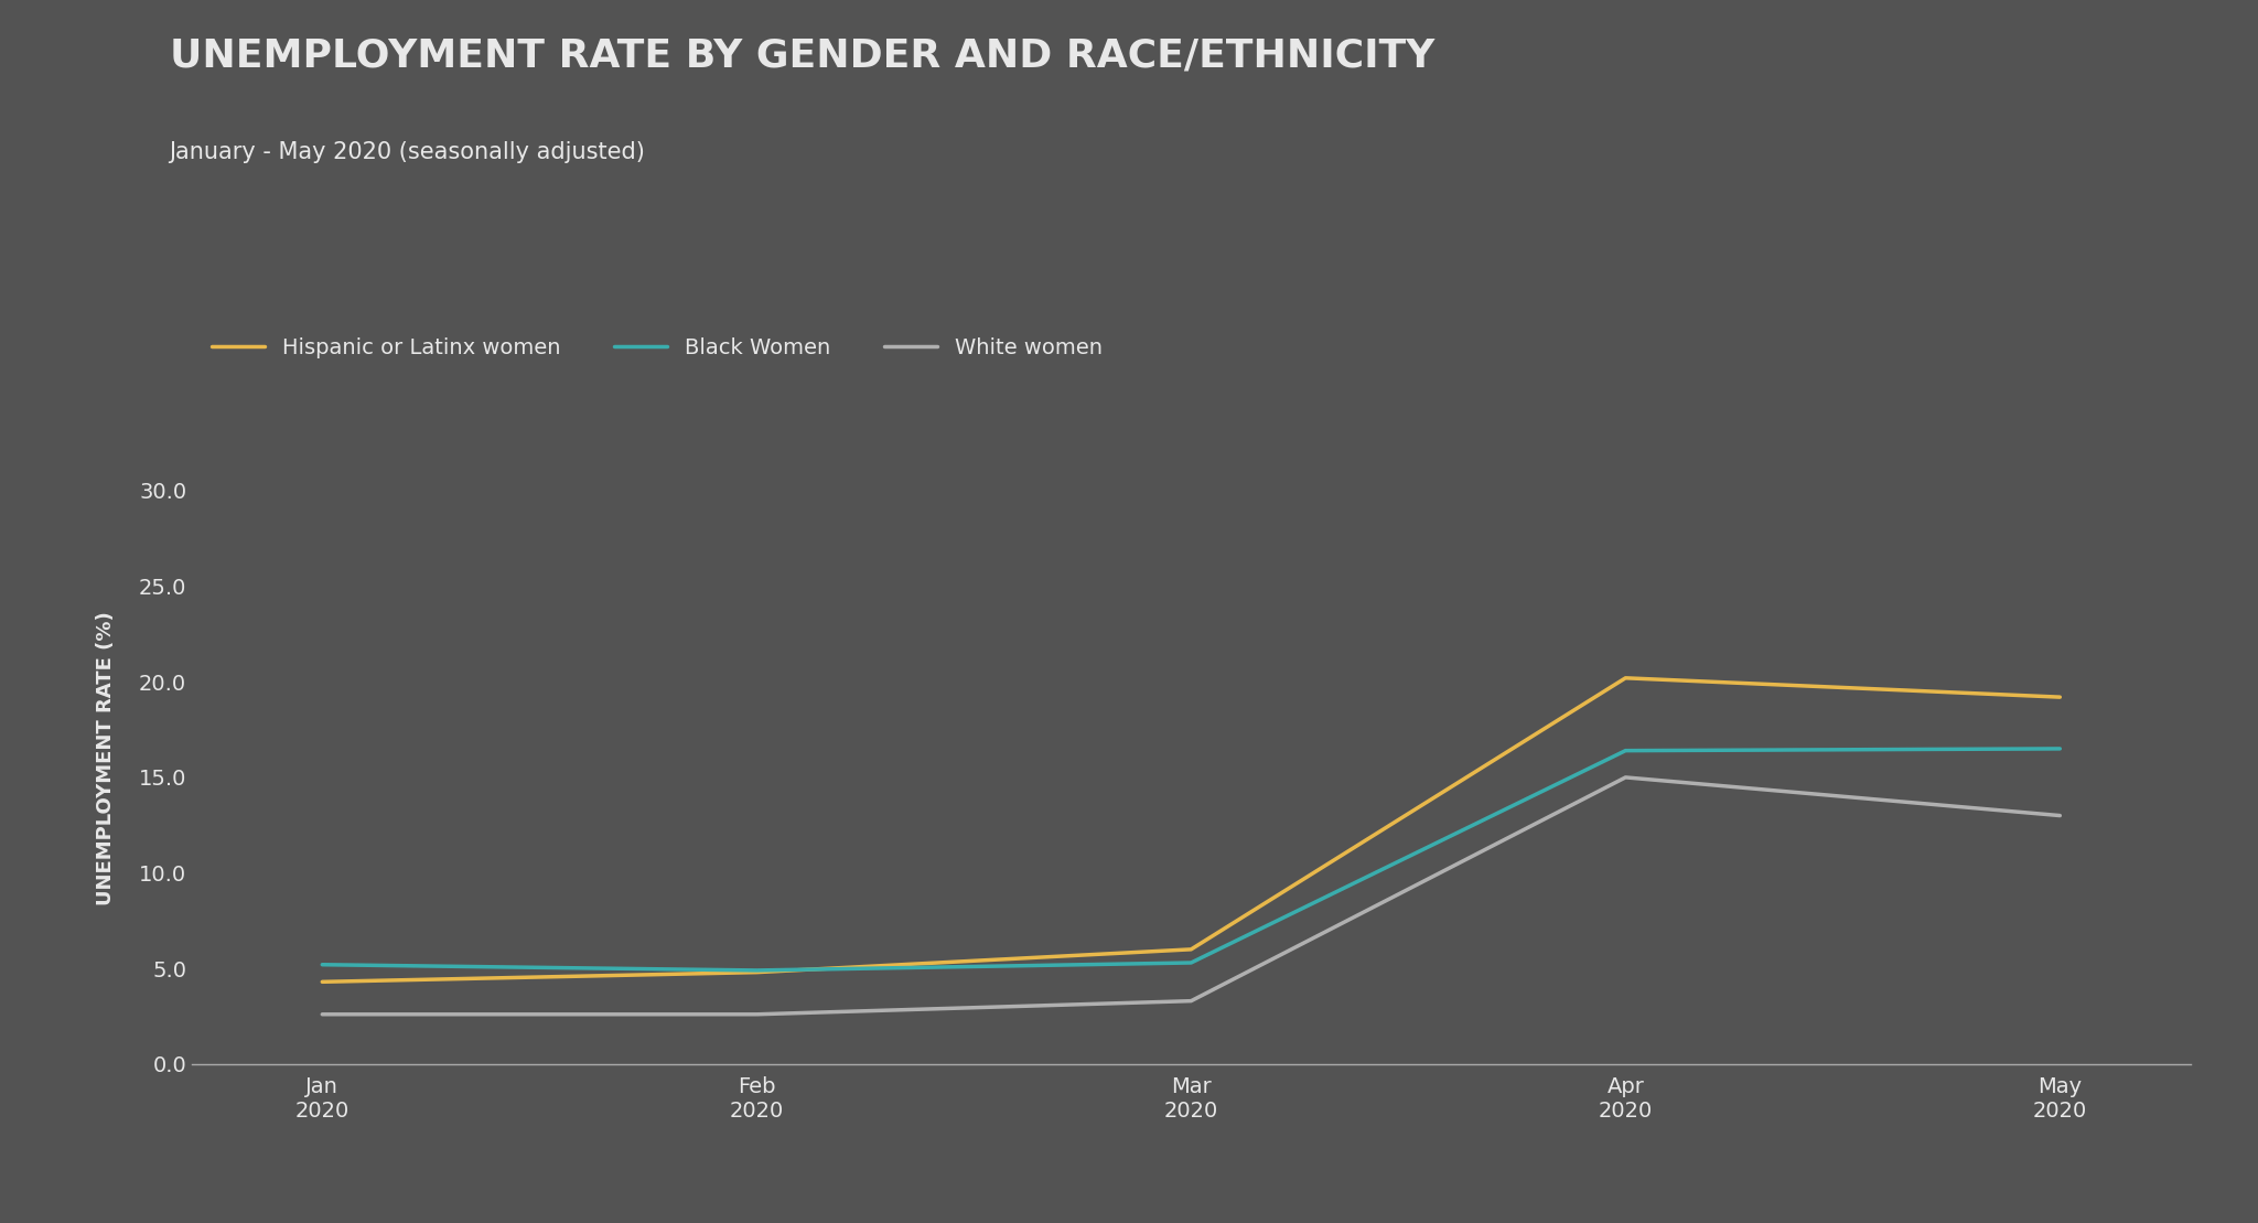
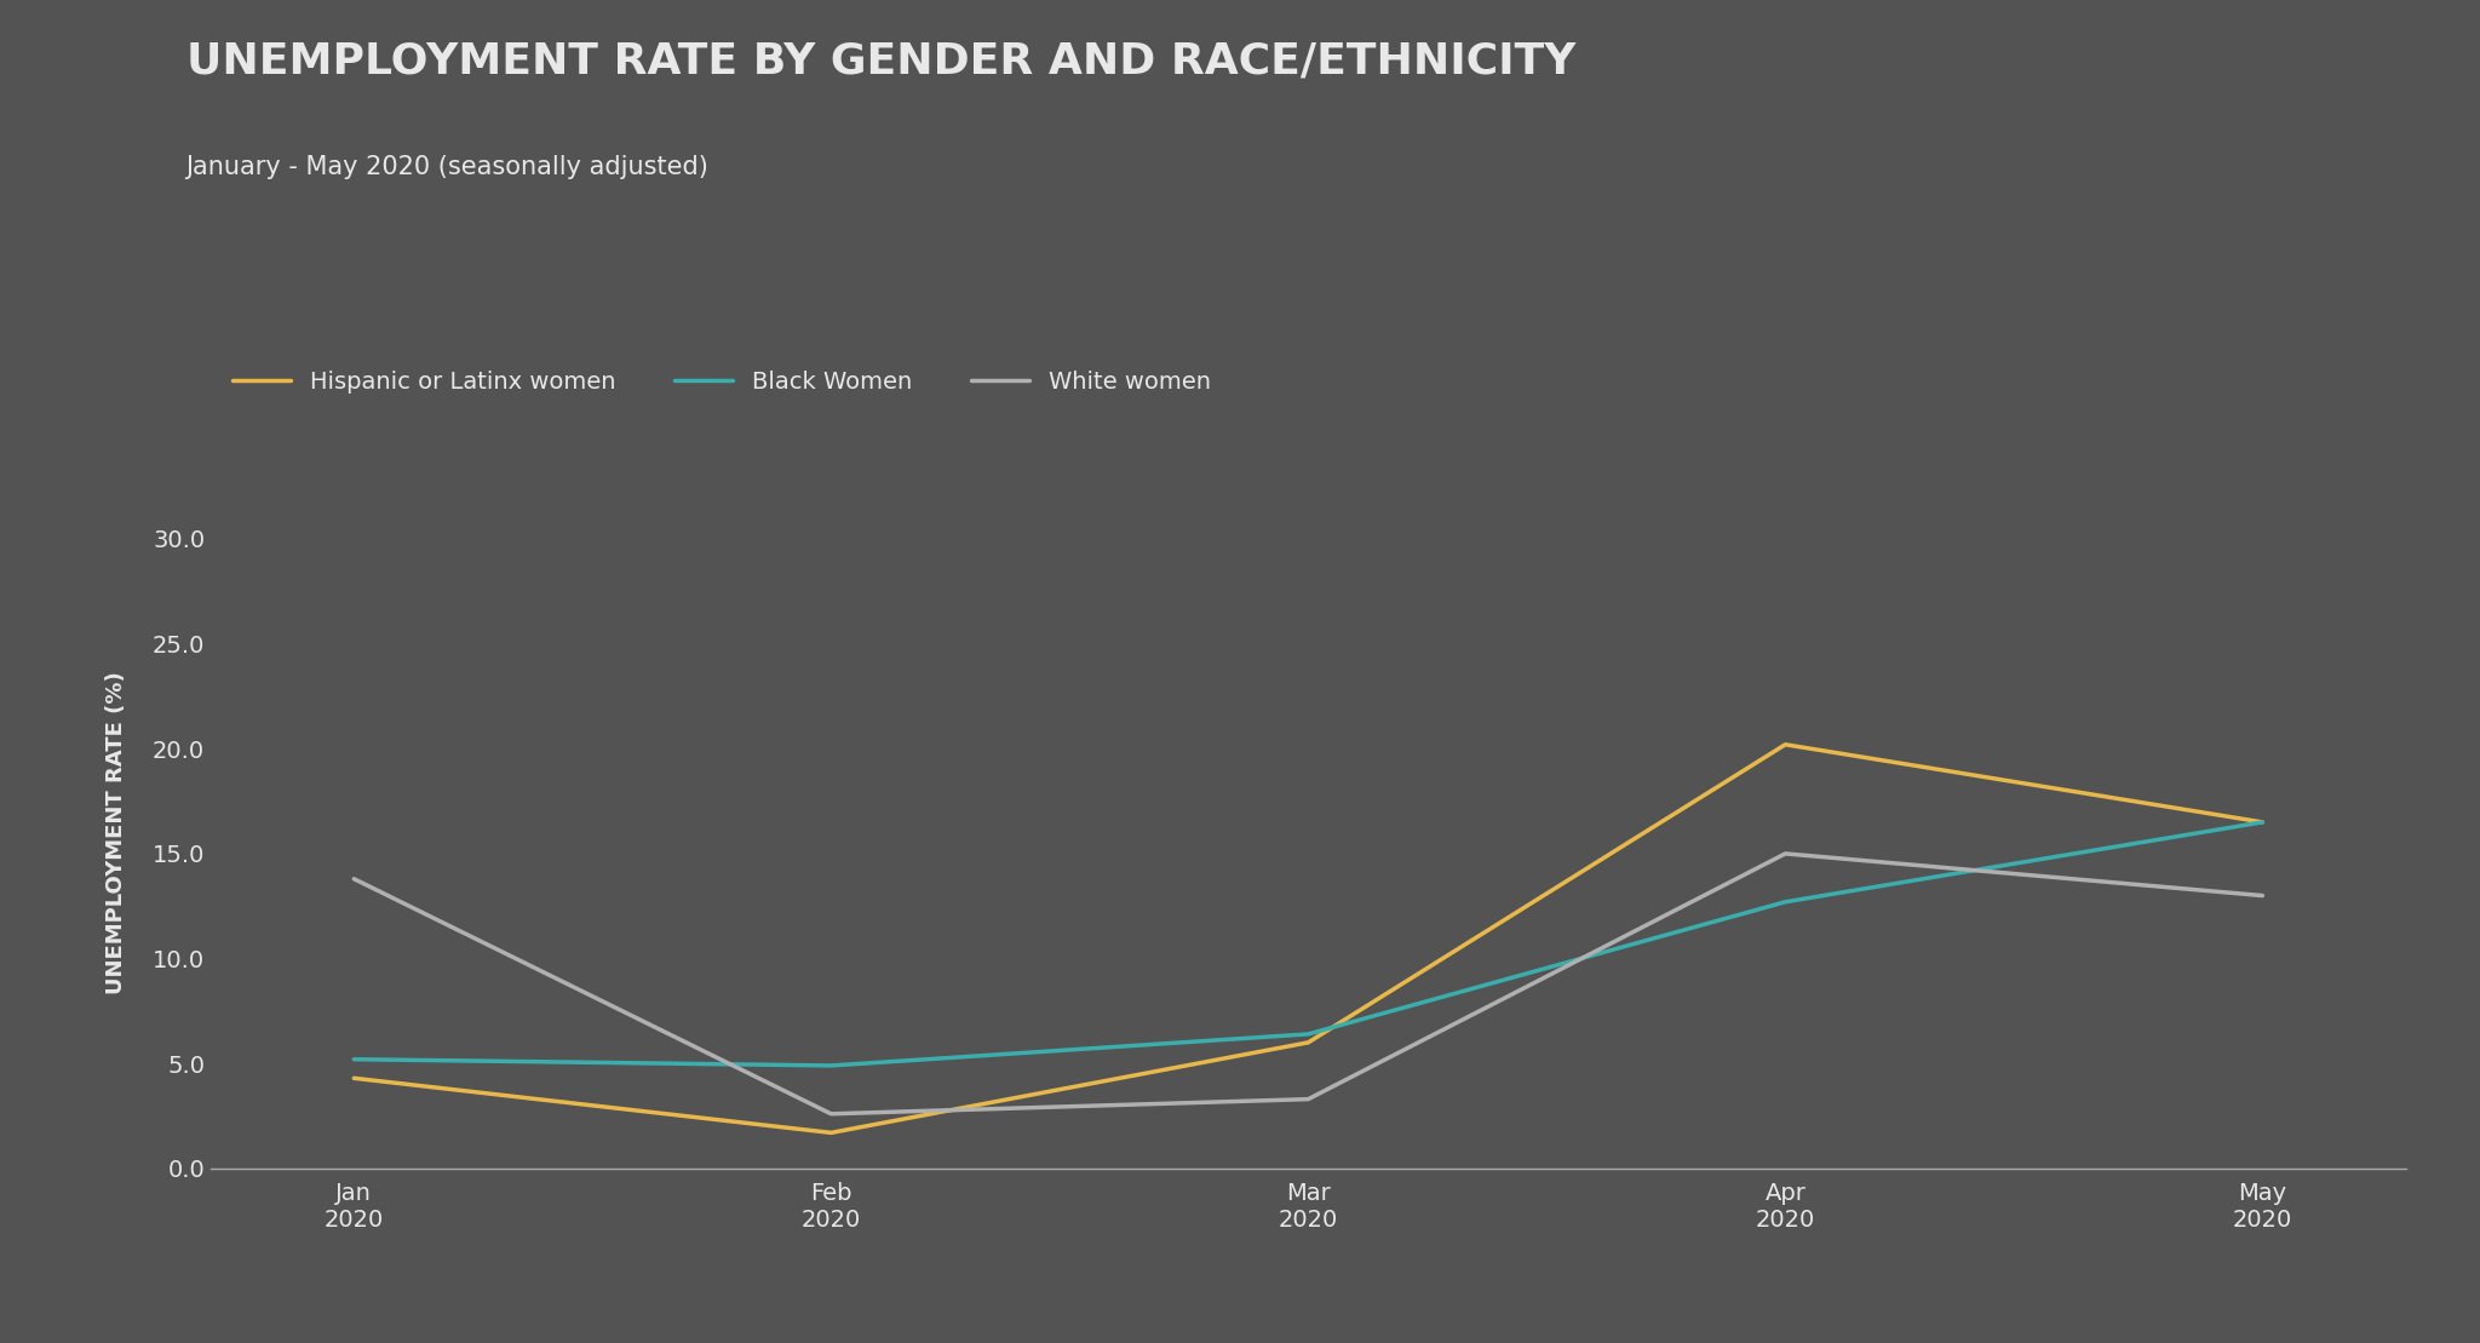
White women/Jan 2020: 2.6 -> 13.8
Hispanic or Latinx women/Feb 2020: 4.8 -> 1.7
Black Women/Mar 2020: 5.3 -> 6.4
Black Women/Apr 2020: 16.4 -> 12.7
Hispanic or Latinx women/May 2020: 19.2 -> 16.5
